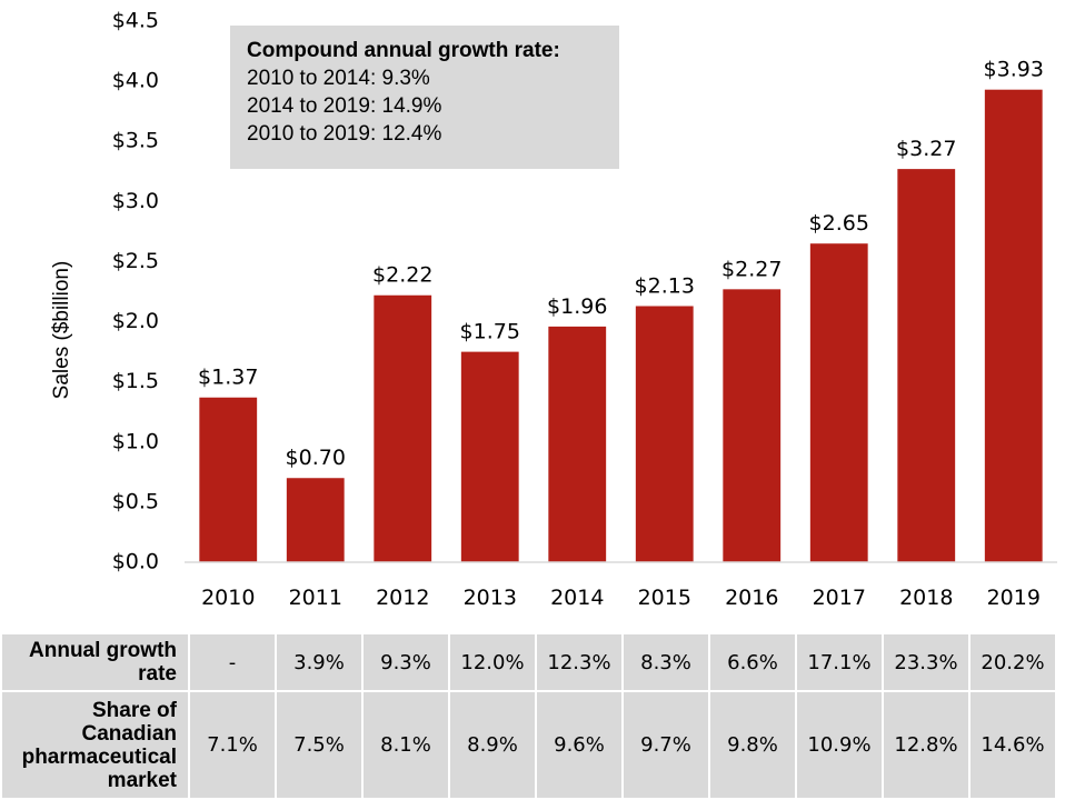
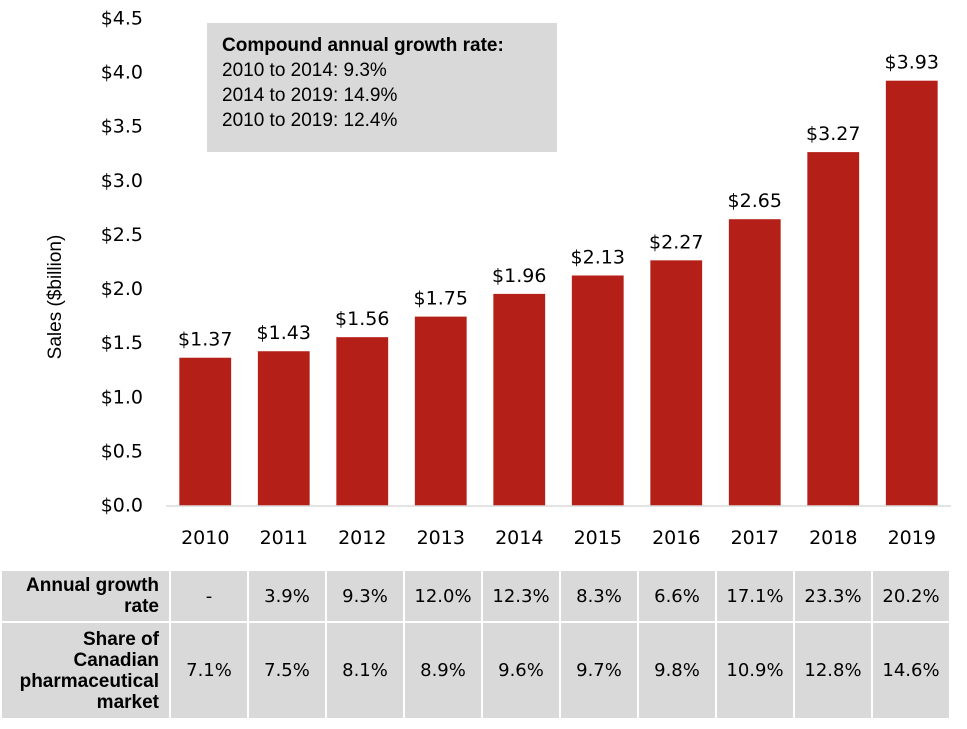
2011: $0.70 -> $1.43
2012: $2.22 -> $1.56
